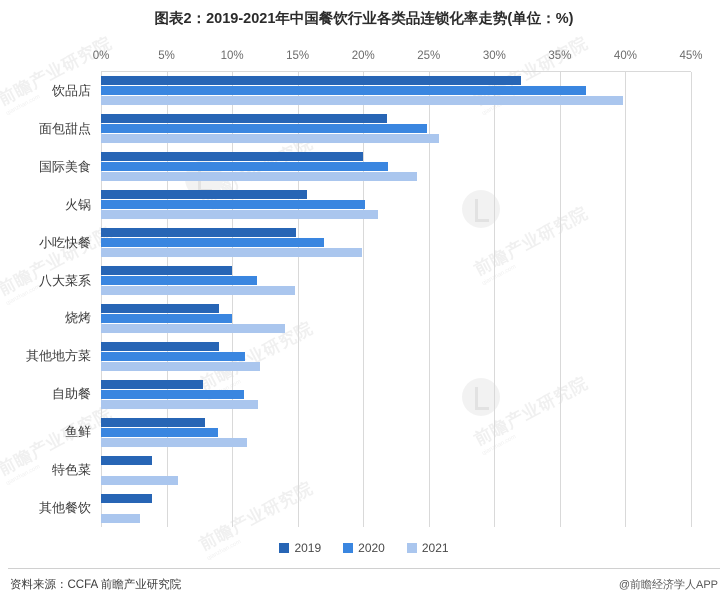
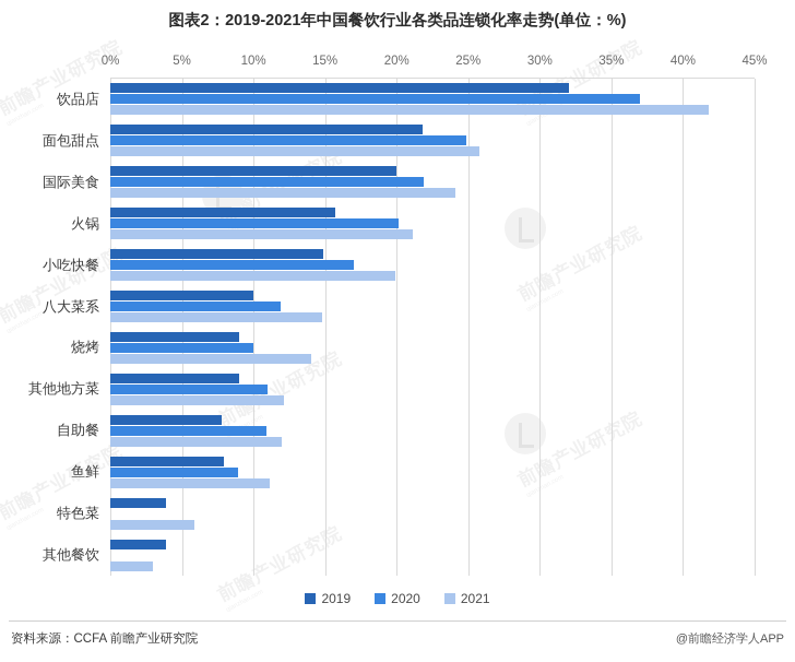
2021/饮品店: 39.8% -> 41.8%
